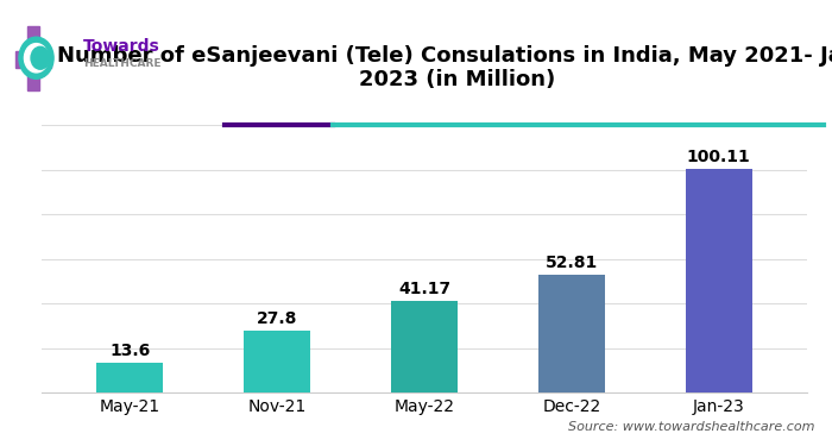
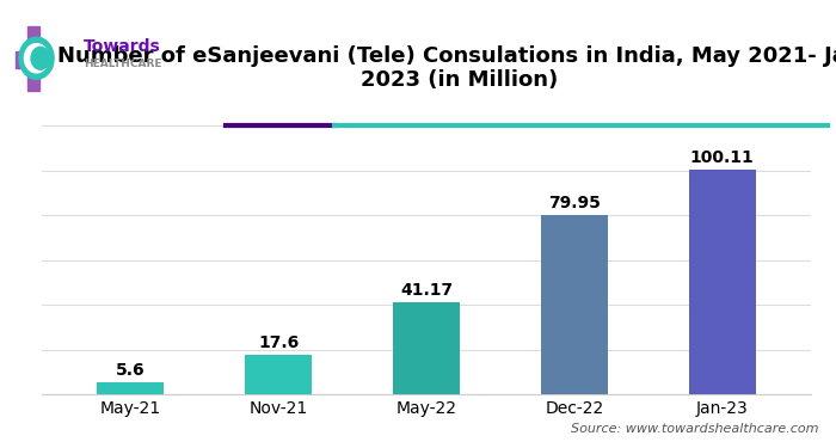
May-21: 13.6 -> 5.6
Nov-21: 27.8 -> 17.6
Dec-22: 52.81 -> 79.95
